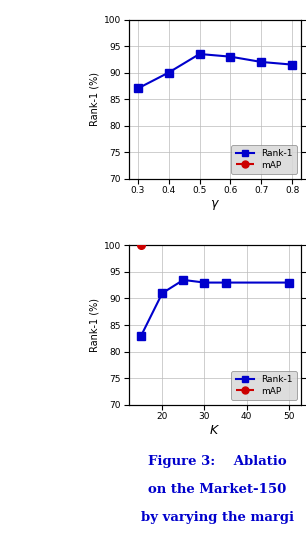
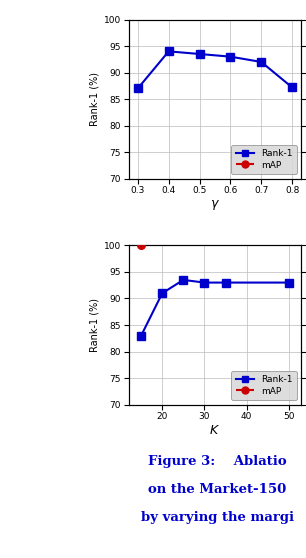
Rank-1/0.4: 90.0 -> 94.0
Rank-1/0.8: 91.5 -> 87.2
